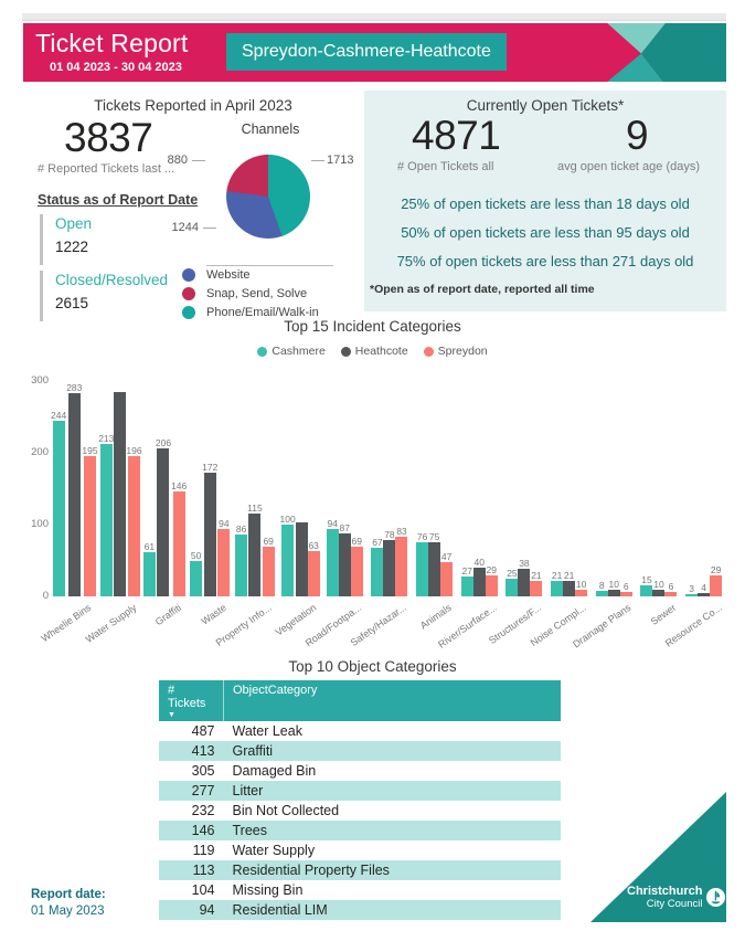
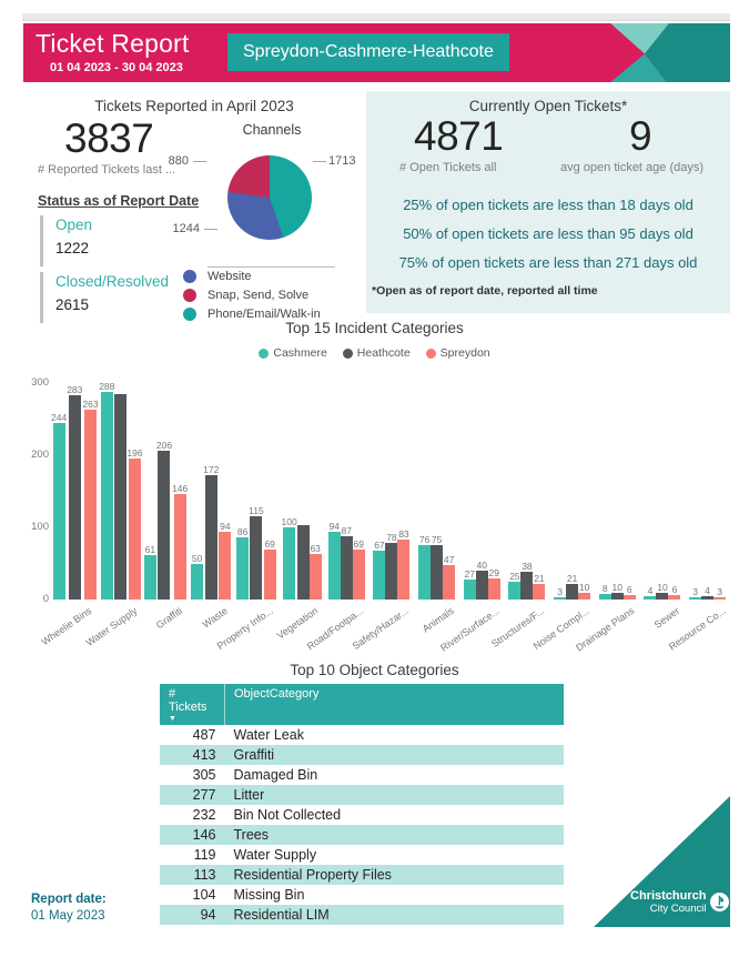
Top 15 Incident Categories/Spreydon/Wheelie Bins: 195 -> 263
Top 15 Incident Categories/Cashmere/Water Supply: 213 -> 288
Top 15 Incident Categories/Cashmere/Noise Compl...: 21 -> 3
Top 15 Incident Categories/Cashmere/Sewer: 15 -> 4
Top 15 Incident Categories/Spreydon/Resource Co...: 29 -> 3
